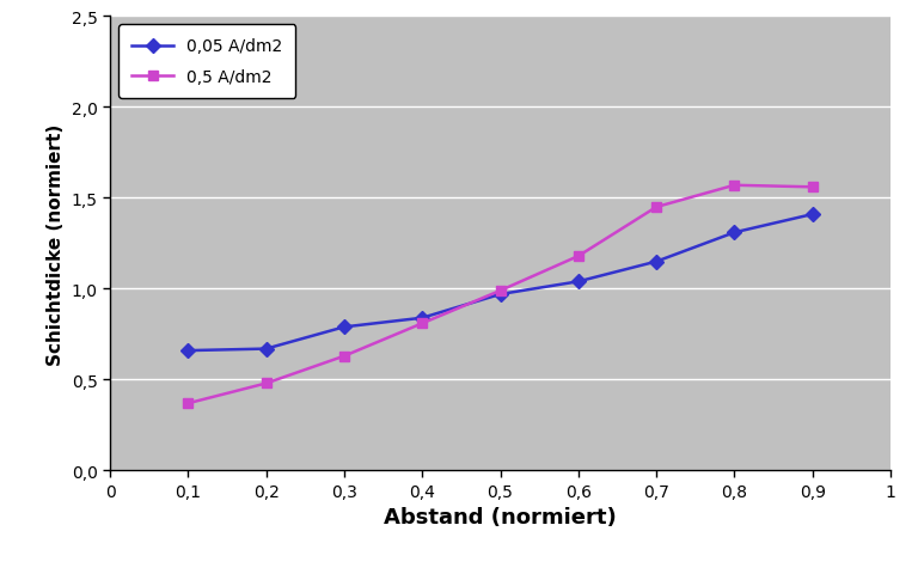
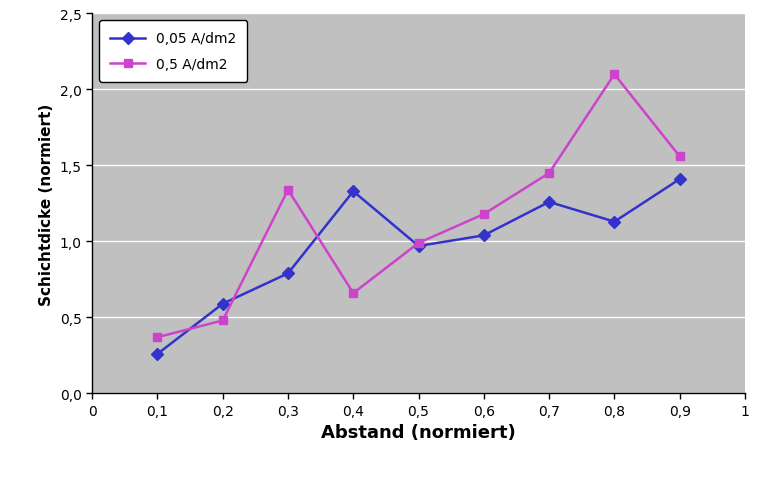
0,05 A/dm2/0,1: 0,66 -> 0,26
0,05 A/dm2/0,2: 0,67 -> 0,59
0,5 A/dm2/0,3: 0,63 -> 1,34
0,05 A/dm2/0,4: 0,84 -> 1,33
0,5 A/dm2/0,4: 0,81 -> 0,66
0,05 A/dm2/0,7: 1,15 -> 1,26
0,05 A/dm2/0,8: 1,31 -> 1,13
0,5 A/dm2/0,8: 1,57 -> 2,10
